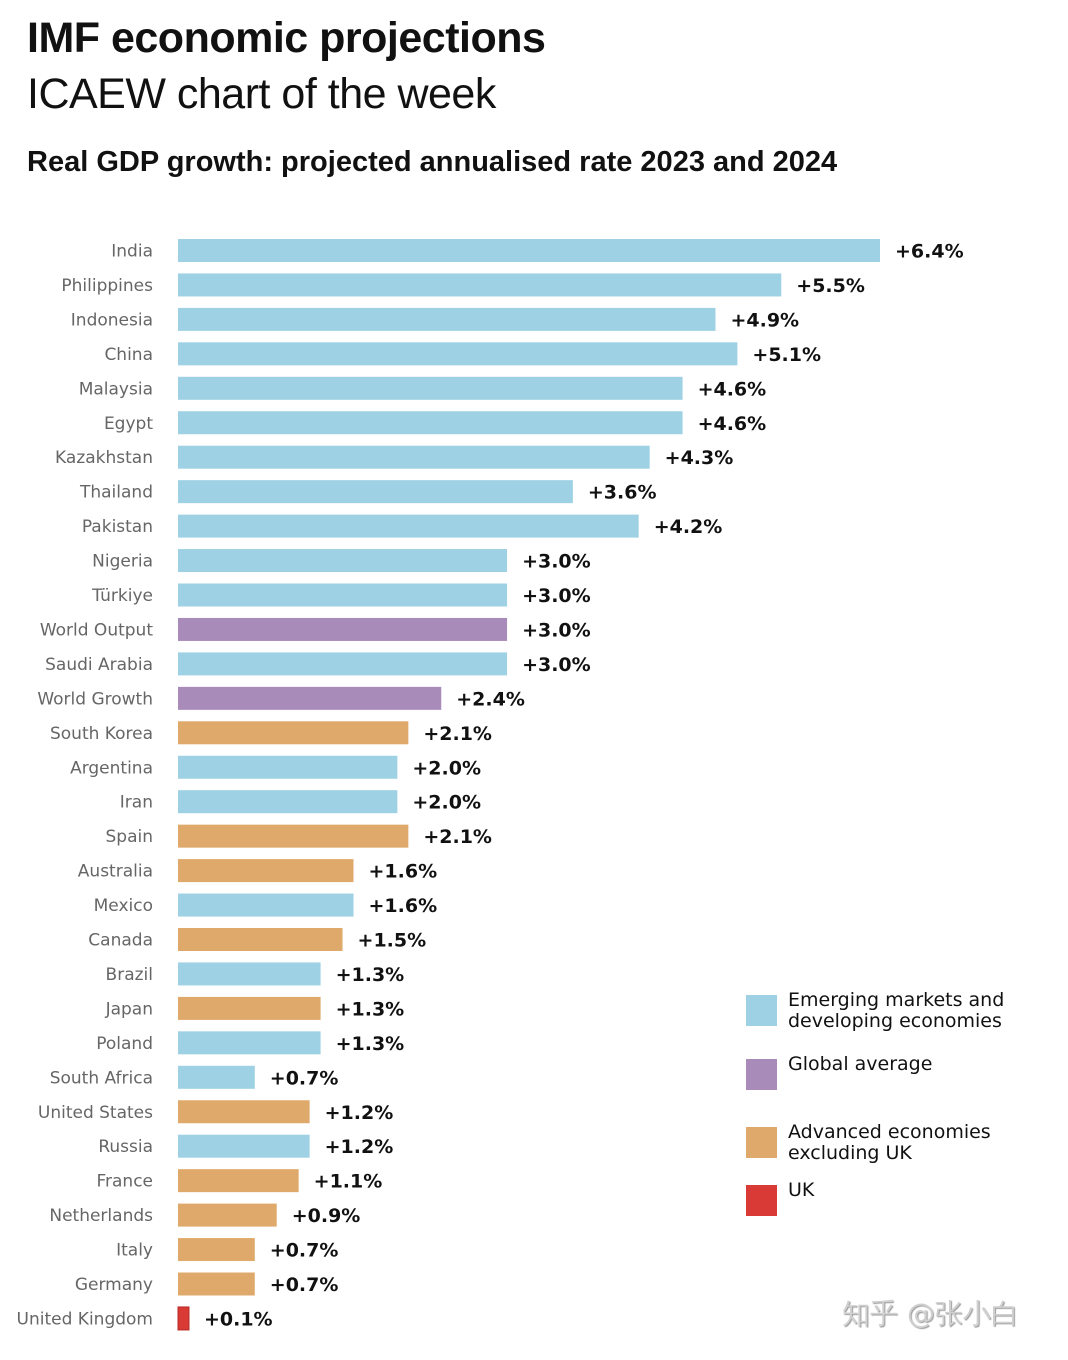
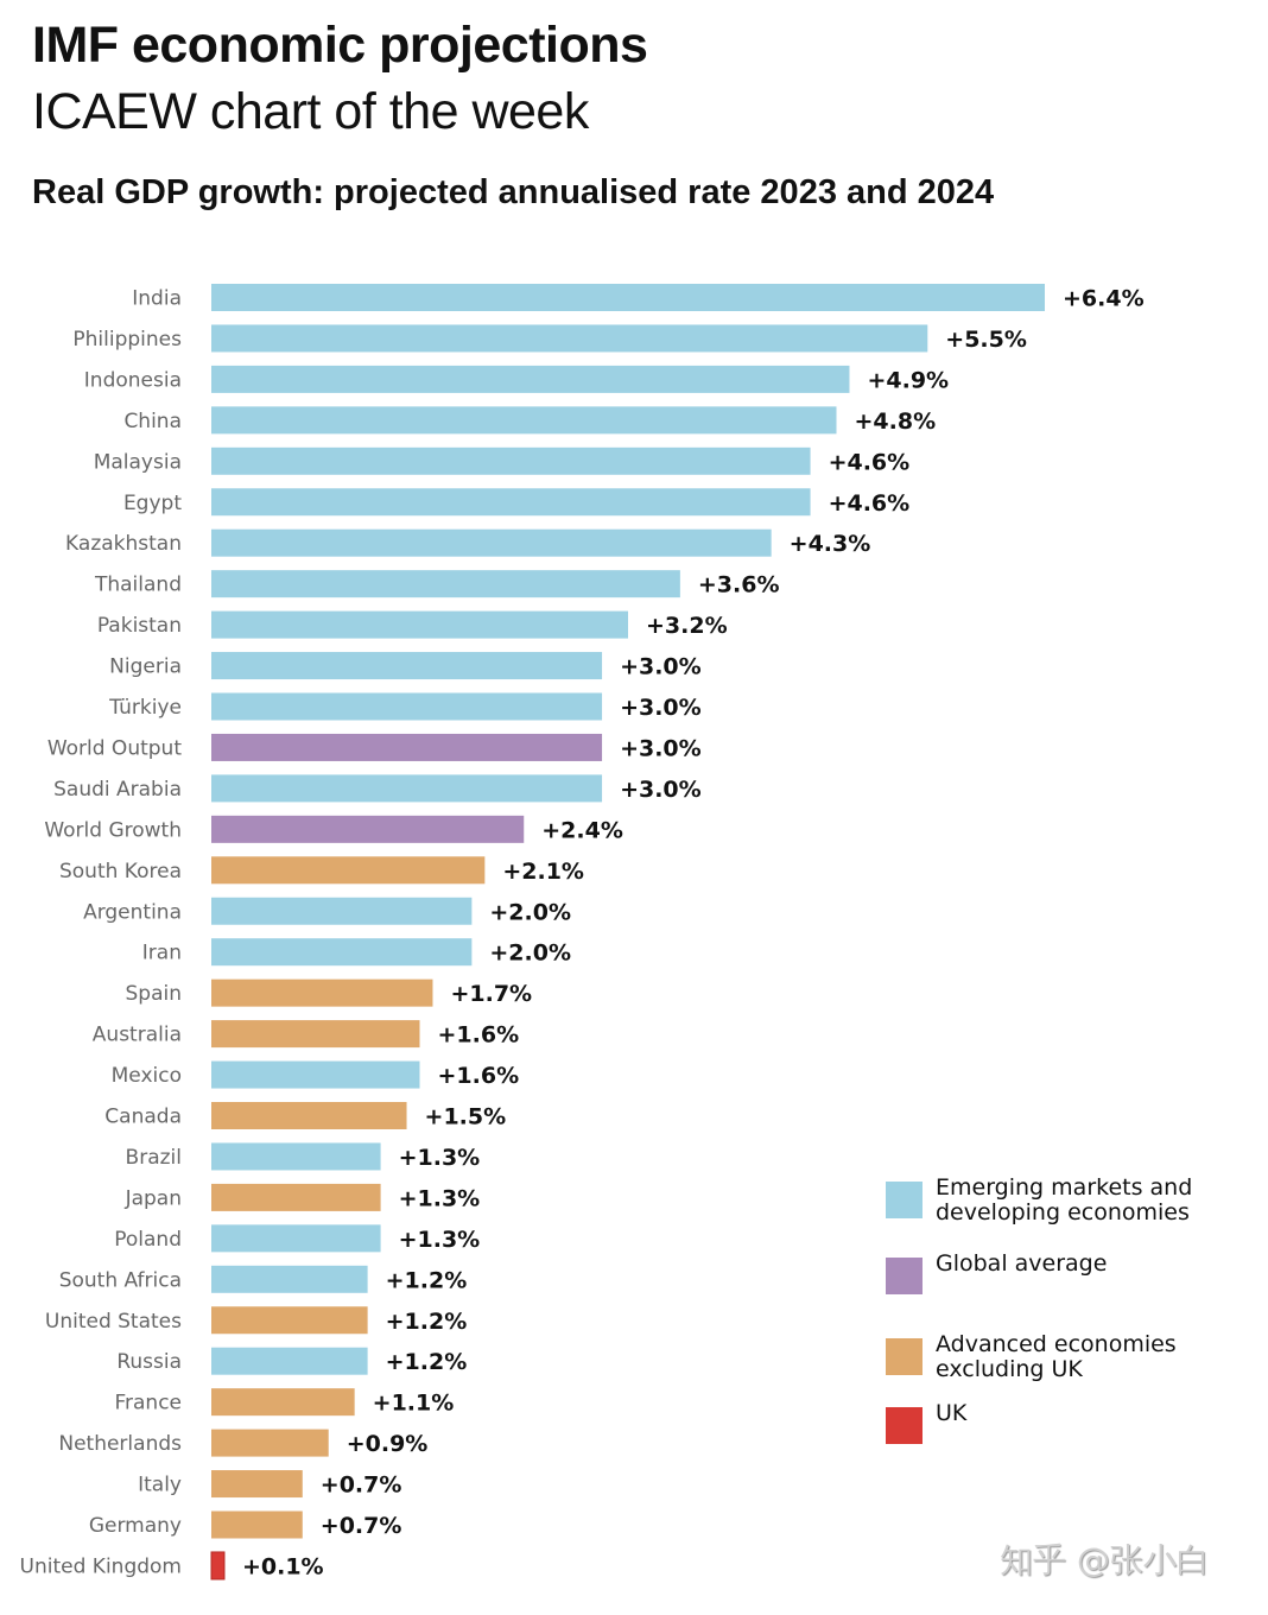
China: +5.1% -> +4.8%
Pakistan: +4.2% -> +3.2%
Spain: +2.1% -> +1.7%
South Africa: +0.7% -> +1.2%
